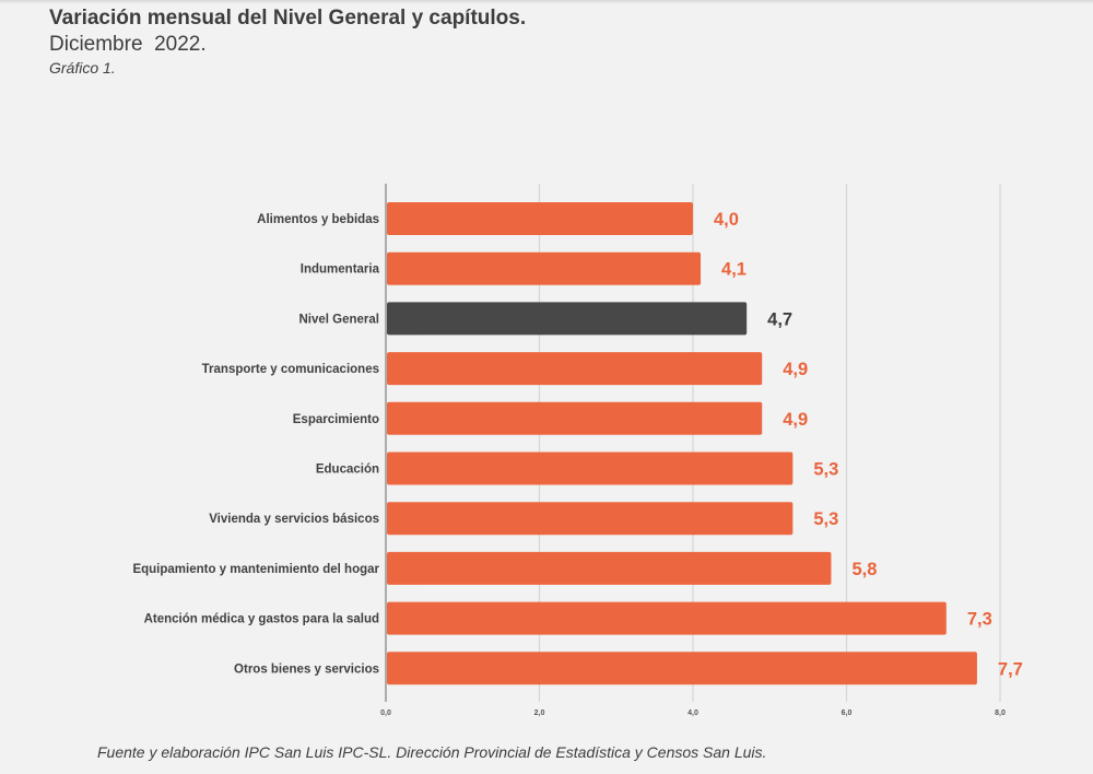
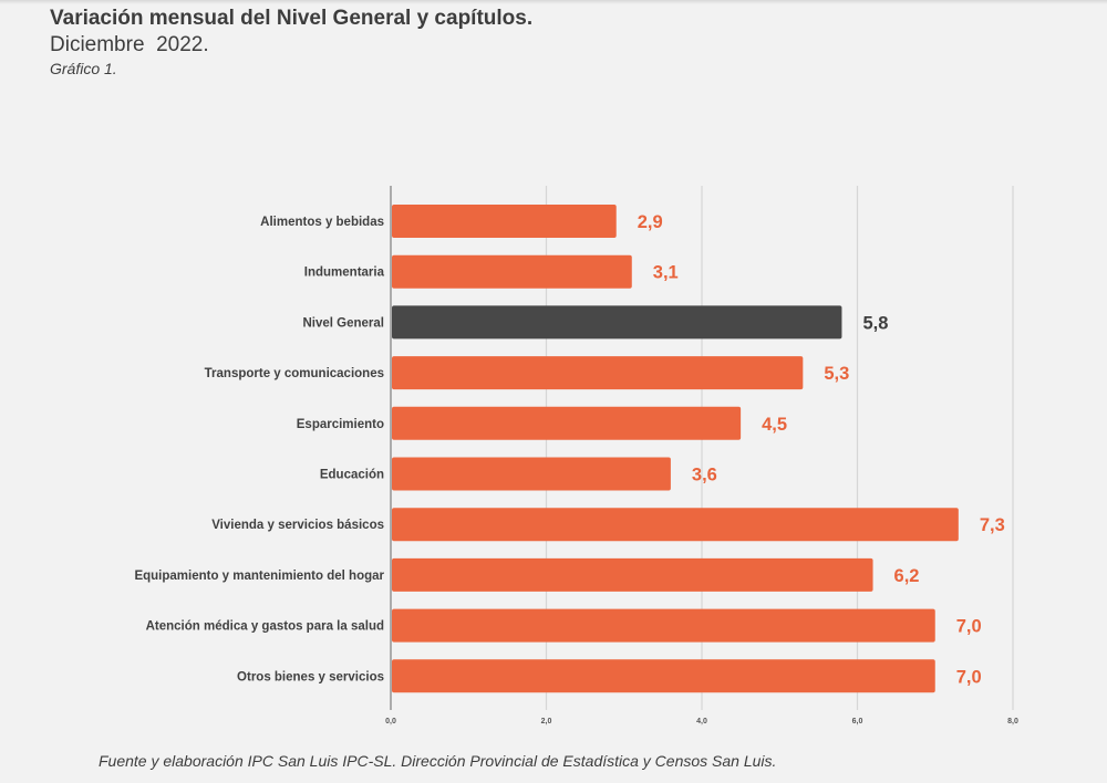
Alimentos y bebidas: 4,0 -> 2,9
Indumentaria: 4,1 -> 3,1
Nivel General: 4,7 -> 5,8
Transporte y comunicaciones: 4,9 -> 5,3
Esparcimiento: 4,9 -> 4,5
Educación: 5,3 -> 3,6
Vivienda y servicios básicos: 5,3 -> 7,3
Equipamiento y mantenimiento del hogar: 5,8 -> 6,2
Atención médica y gastos para la salud: 7,3 -> 7,0
Otros bienes y servicios: 7,7 -> 7,0
